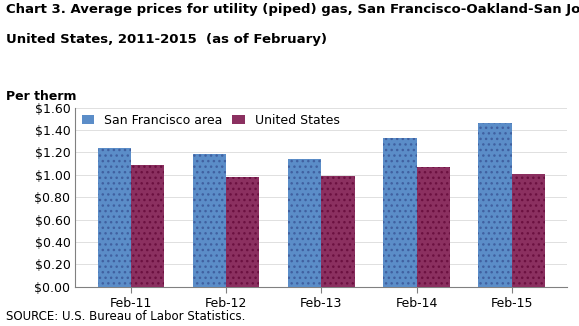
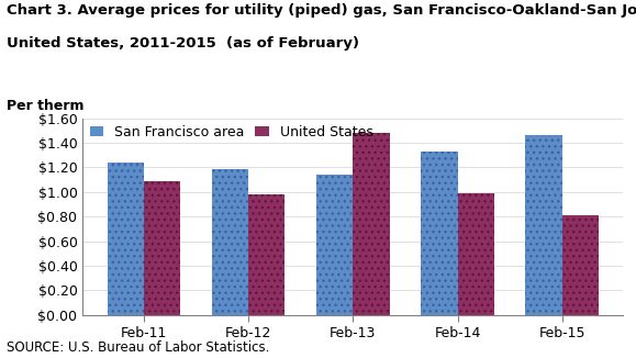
United States/Feb-13: $0.99 -> $1.48
United States/Feb-14: $1.07 -> $0.99
United States/Feb-15: $1.01 -> $0.81
